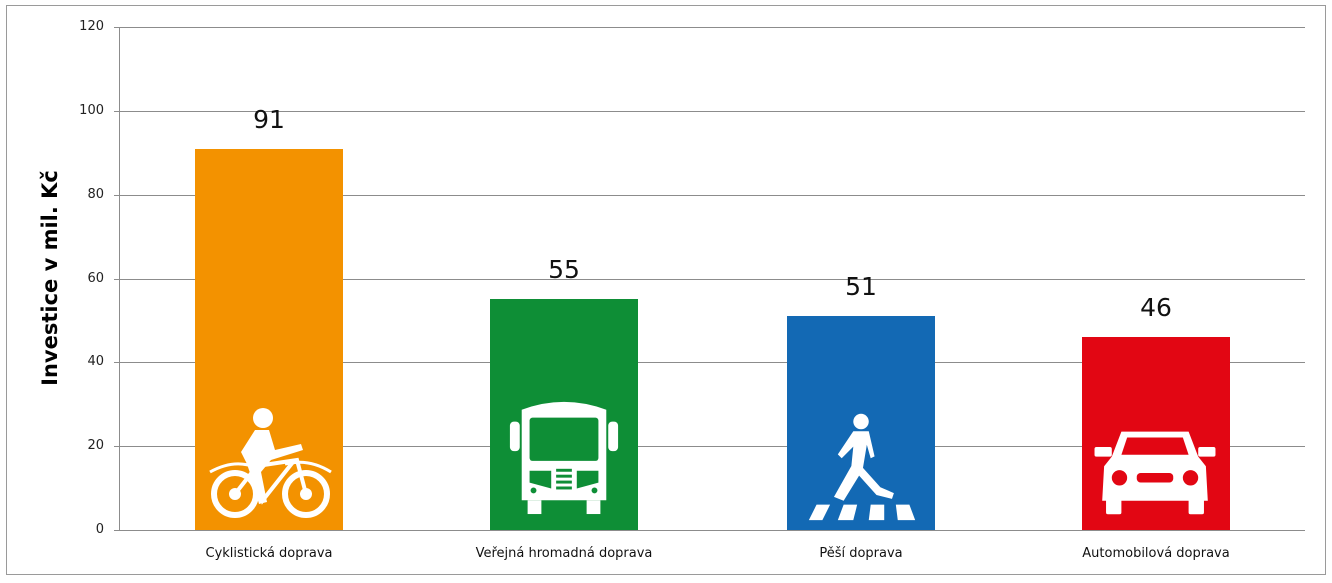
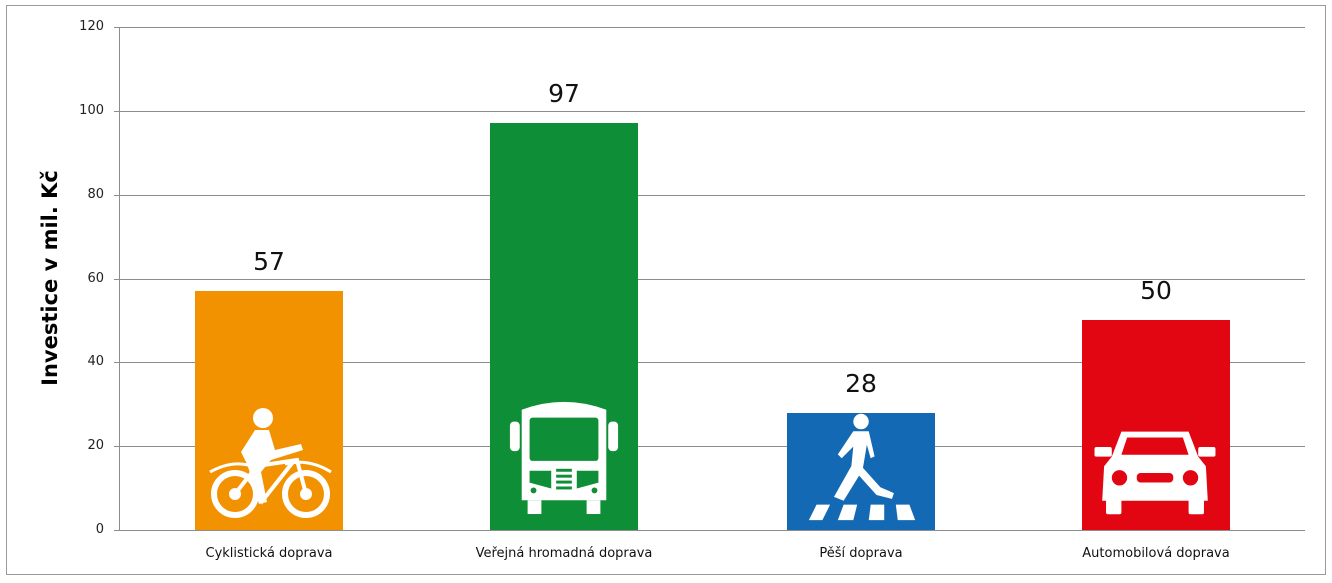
Cyklistická doprava: 91 -> 57
Veřejná hromadná doprava: 55 -> 97
Pěší doprava: 51 -> 28
Automobilová doprava: 46 -> 50
